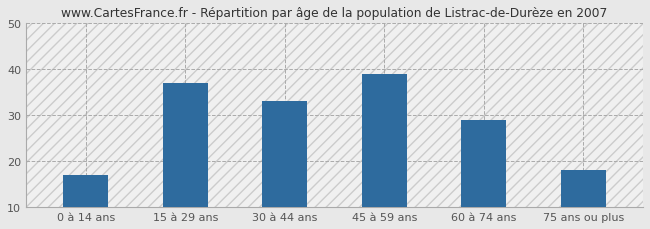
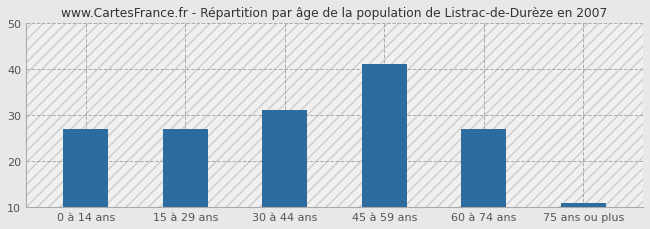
0 à 14 ans: 17 -> 27
15 à 29 ans: 37 -> 27
30 à 44 ans: 33 -> 31
45 à 59 ans: 39 -> 41
60 à 74 ans: 29 -> 27
75 ans ou plus: 18 -> 11
